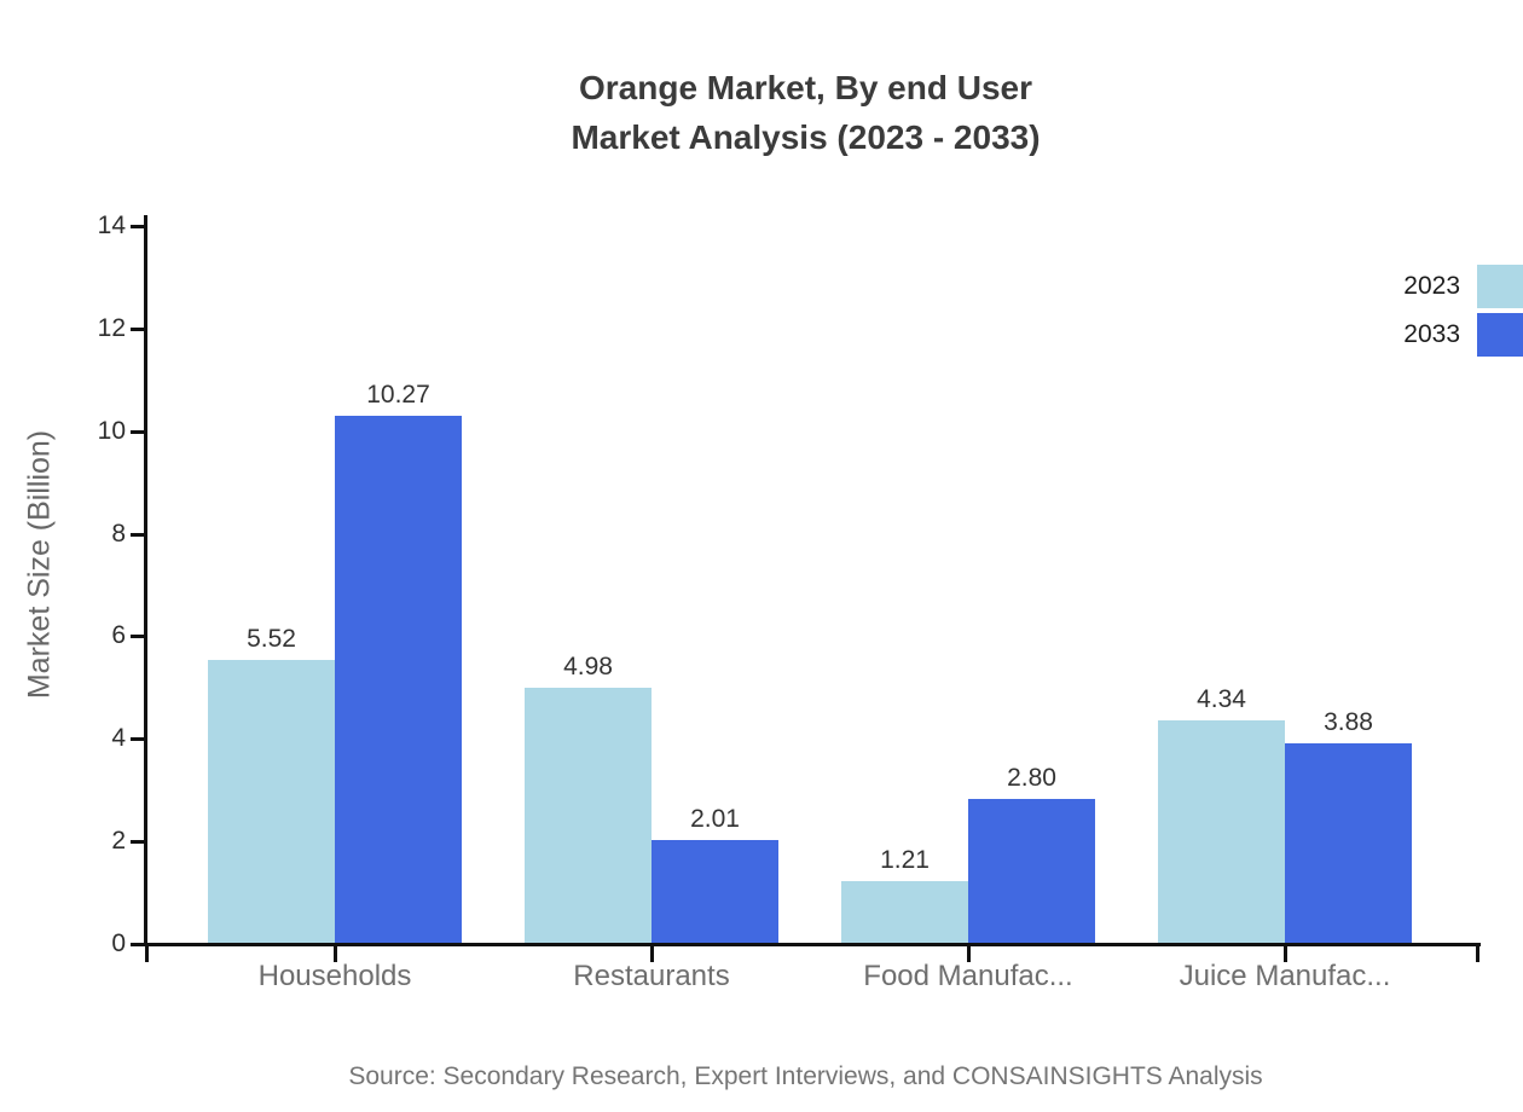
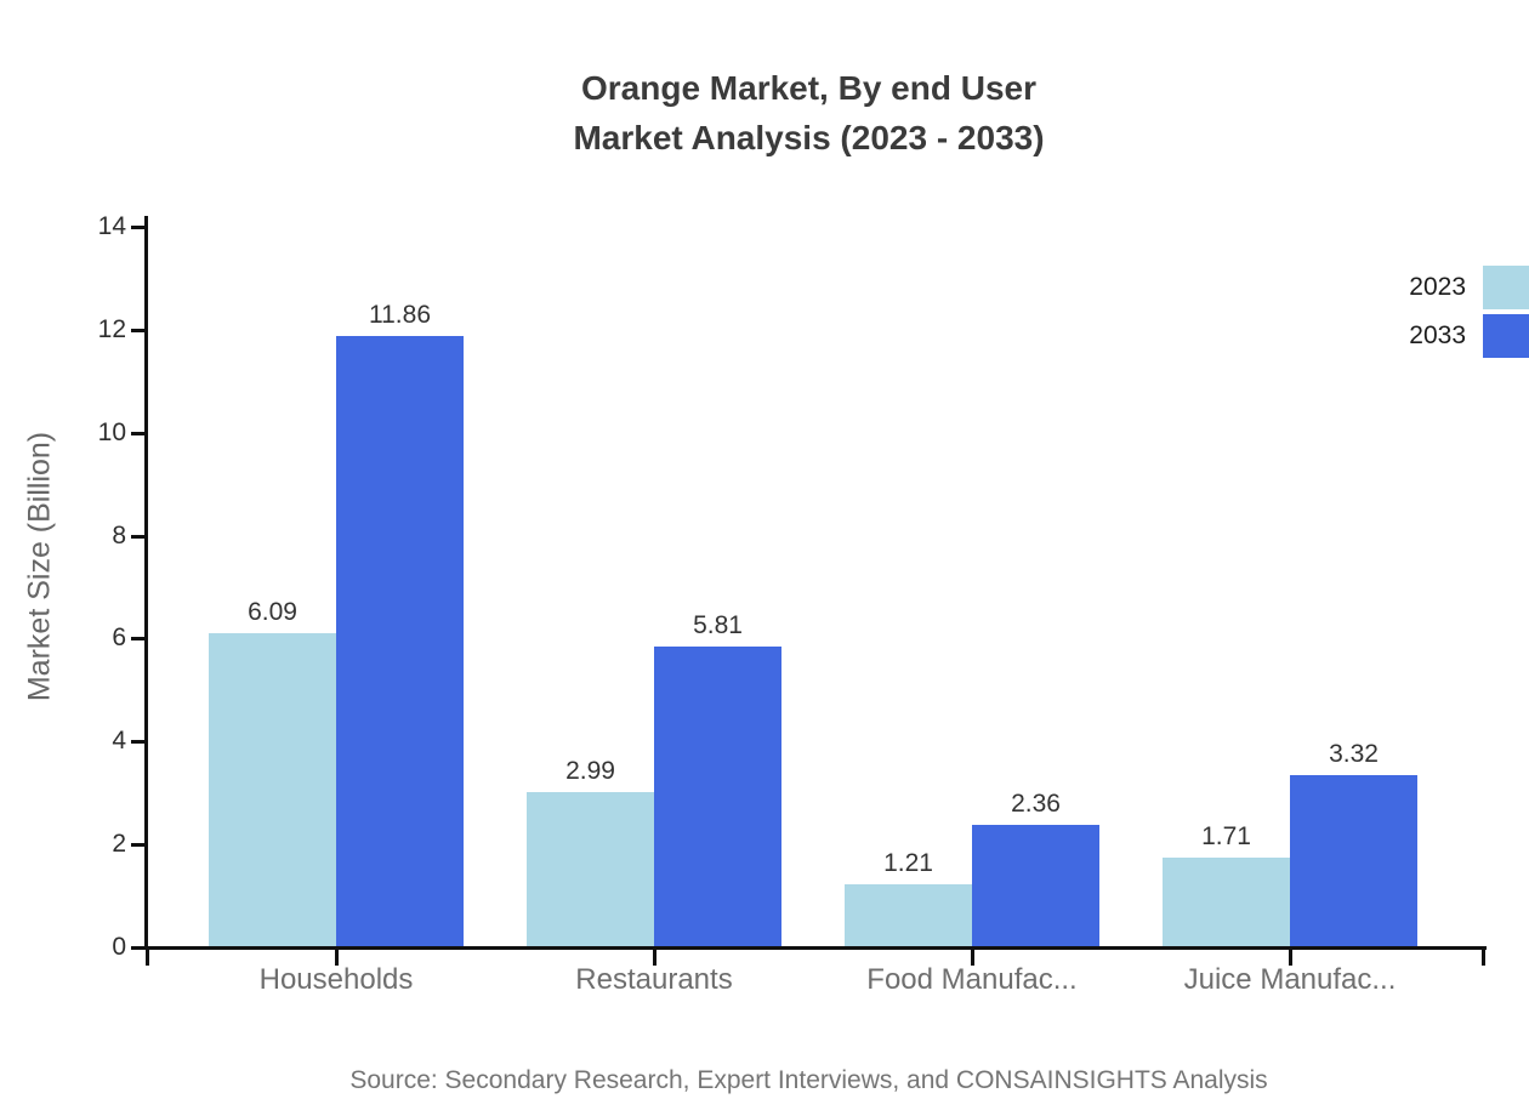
2023/Households: 5.52 -> 6.09
2033/Households: 10.27 -> 11.86
2023/Restaurants: 4.98 -> 2.99
2033/Restaurants: 2.01 -> 5.81
2033/Food Manufac...: 2.80 -> 2.36
2023/Juice Manufac...: 4.34 -> 1.71
2033/Juice Manufac...: 3.88 -> 3.32
